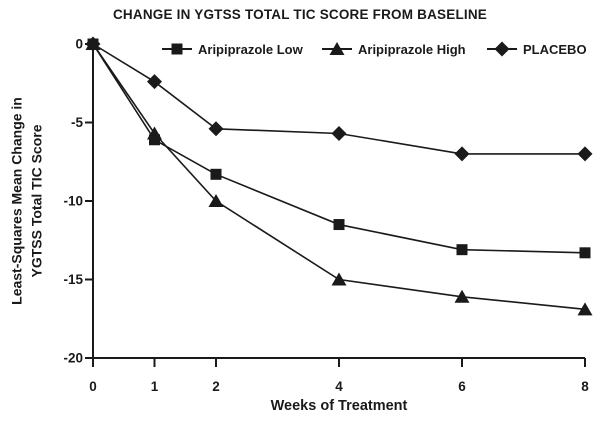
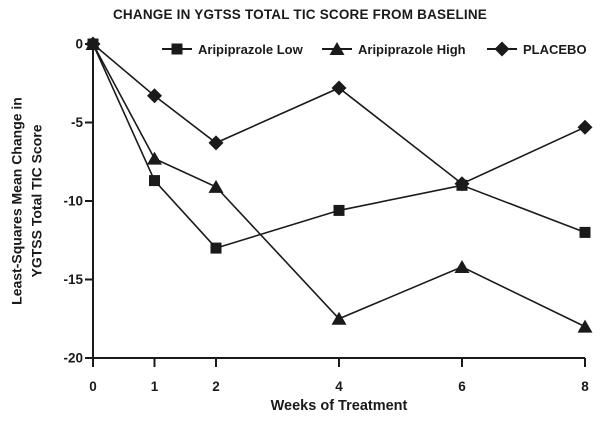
Aripiprazole Low/1: -6.1 -> -8.7
Aripiprazole High/1: -5.7 -> -7.3
PLACEBO/1: -2.4 -> -3.3
Aripiprazole Low/2: -8.3 -> -13.0
Aripiprazole High/2: -10.0 -> -9.1
PLACEBO/2: -5.4 -> -6.3
Aripiprazole Low/4: -11.5 -> -10.6
Aripiprazole High/4: -15.0 -> -17.5
PLACEBO/4: -5.7 -> -2.8
Aripiprazole Low/6: -13.1 -> -9.0
Aripiprazole High/6: -16.1 -> -14.2
PLACEBO/6: -7.0 -> -8.9
Aripiprazole Low/8: -13.3 -> -12.0
Aripiprazole High/8: -16.9 -> -18.0
PLACEBO/8: -7.0 -> -5.3
